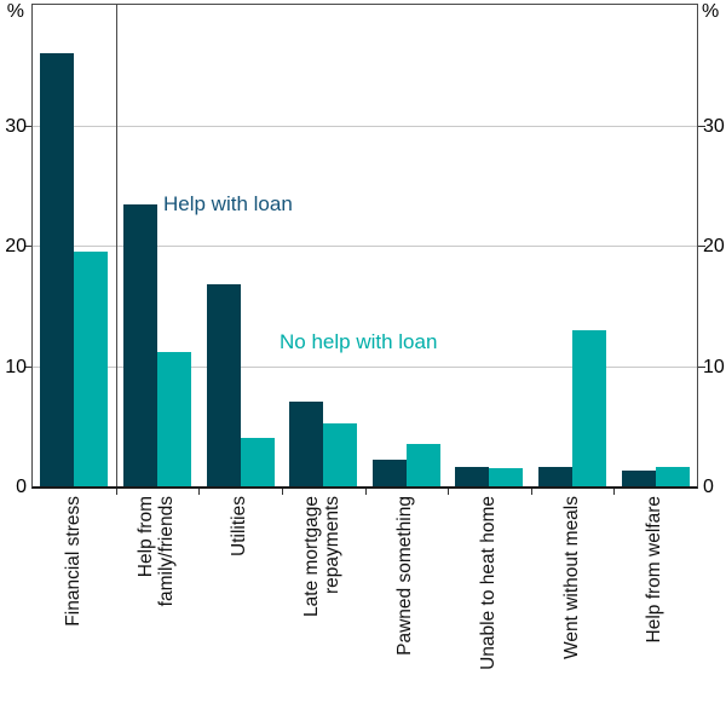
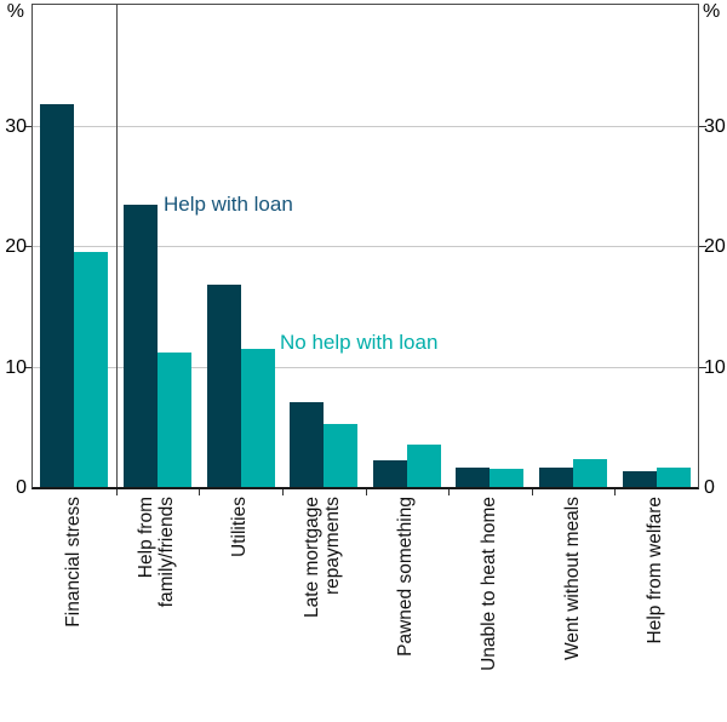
Help with loan/Financial stress: 36 -> 32
No help with loan/Utilities: 4 -> 12
No help with loan/Went without meals: 13 -> 2
